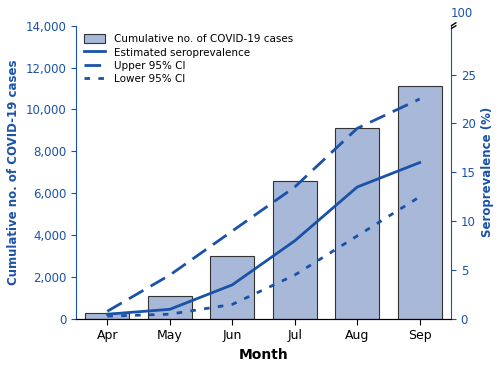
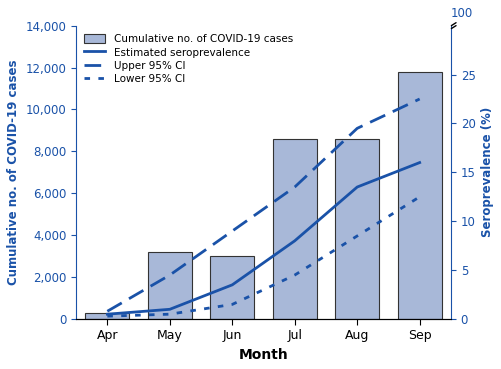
Cumulative no. of COVID-19 cases/May: 1,100 -> 3,200
Cumulative no. of COVID-19 cases/Jul: 6,600 -> 8,600
Cumulative no. of COVID-19 cases/Aug: 9,100 -> 8,600
Cumulative no. of COVID-19 cases/Sep: 11,100 -> 11,800
